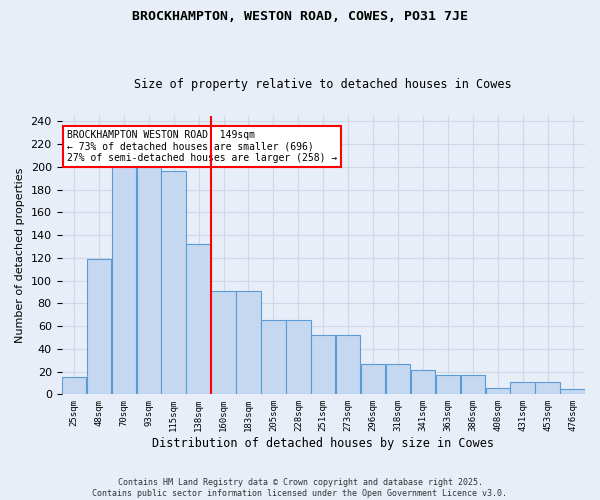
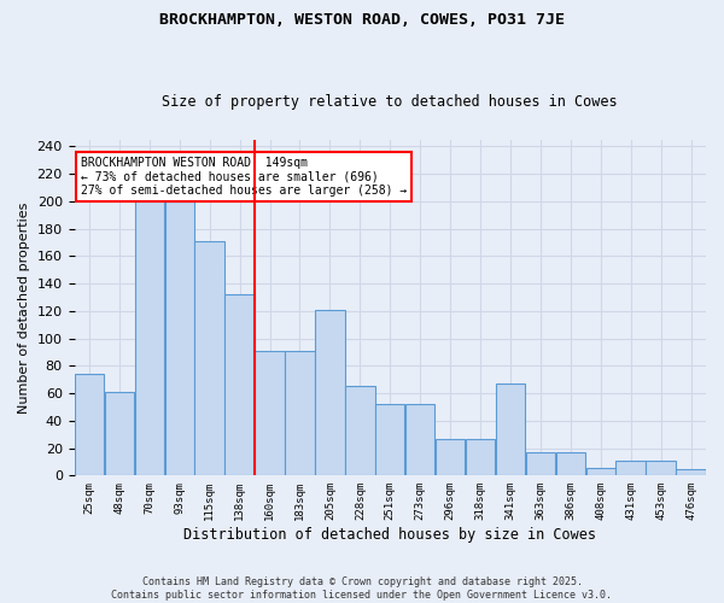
25sqm: 15 -> 74
48sqm: 119 -> 61
115sqm: 196 -> 171
205sqm: 65 -> 121
341sqm: 21 -> 67
